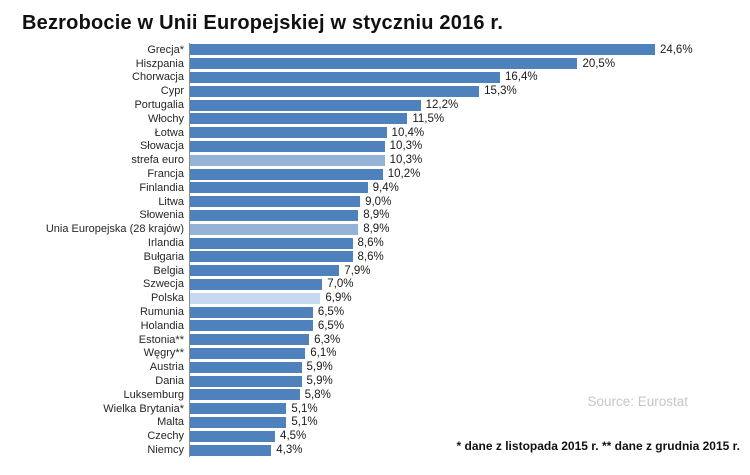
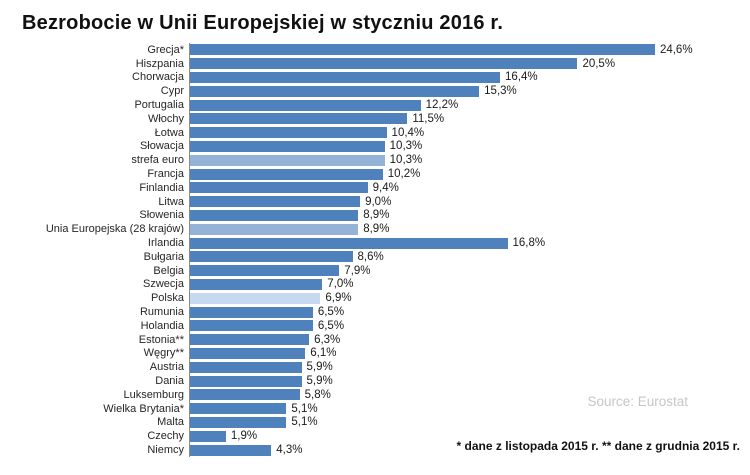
Irlandia: 8,6% -> 16,8%
Czechy: 4,5% -> 1,9%
